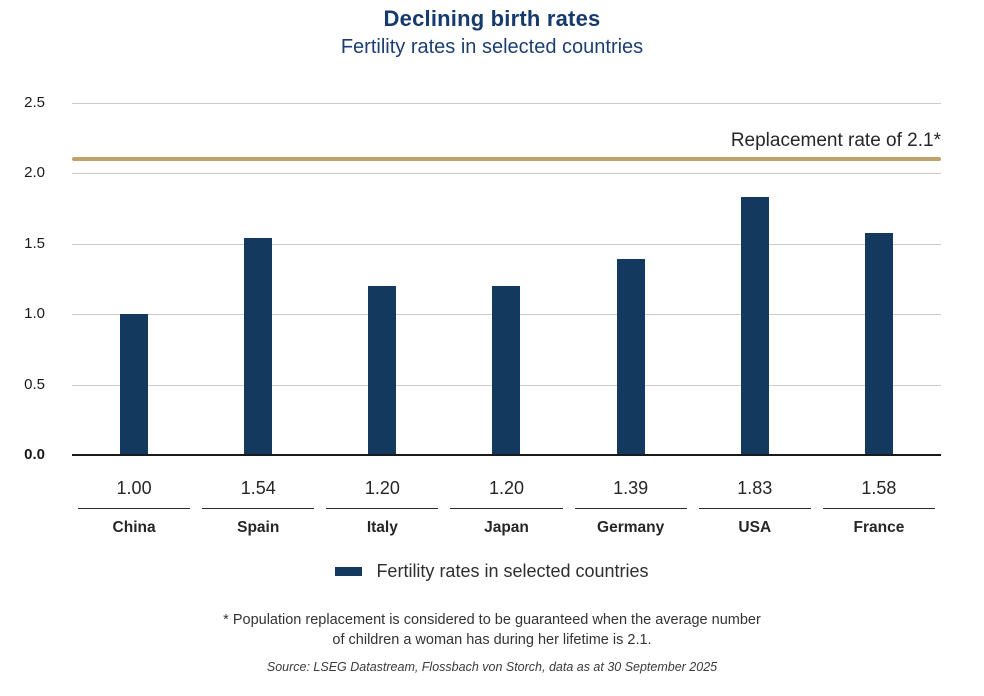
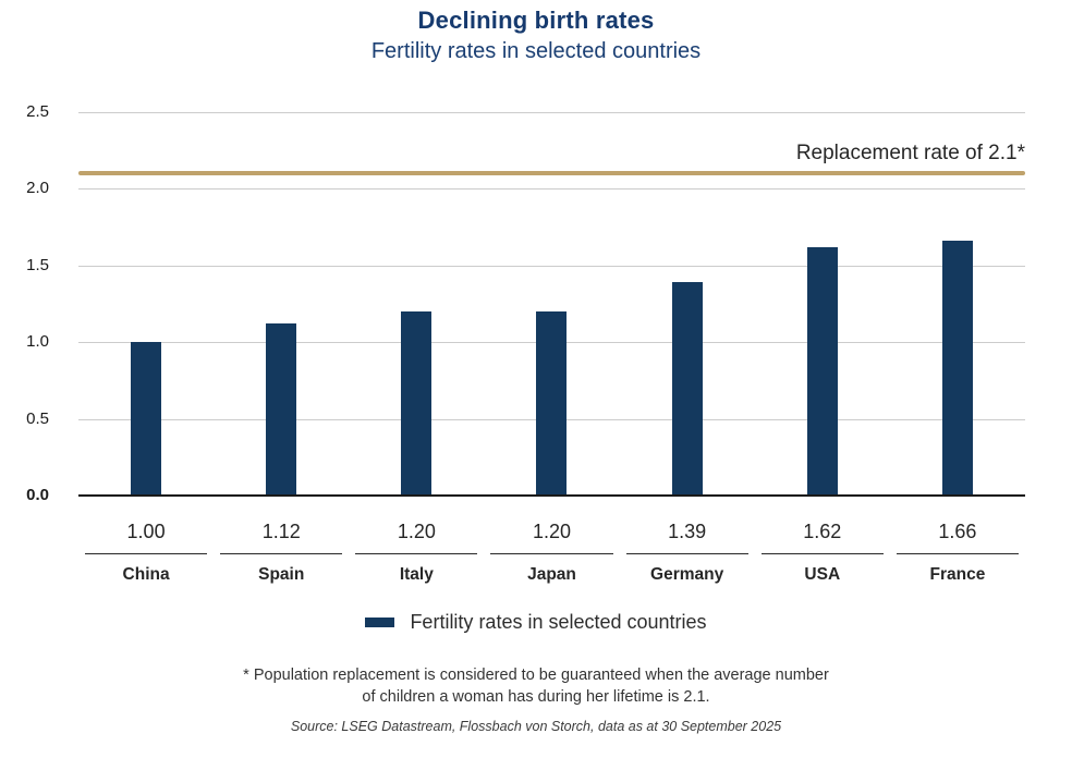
Spain: 1.54 -> 1.12
USA: 1.83 -> 1.62
France: 1.58 -> 1.66
